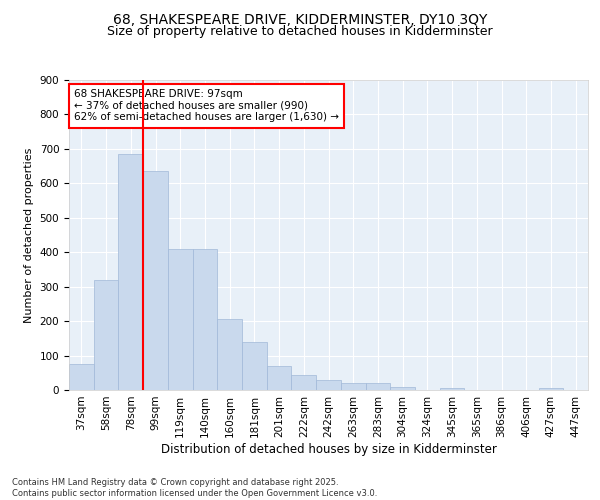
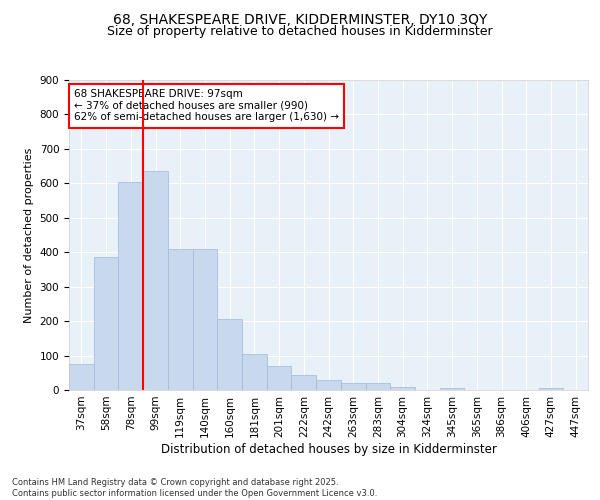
58sqm: 320 -> 385
78sqm: 685 -> 605
181sqm: 140 -> 105
